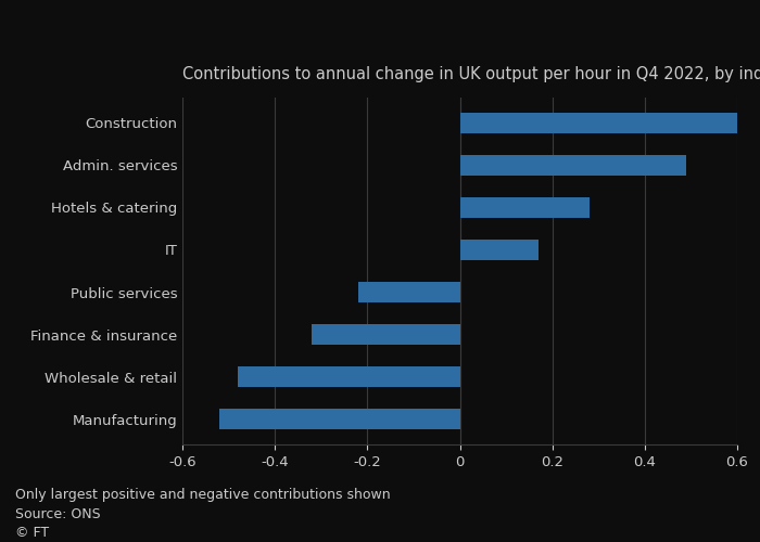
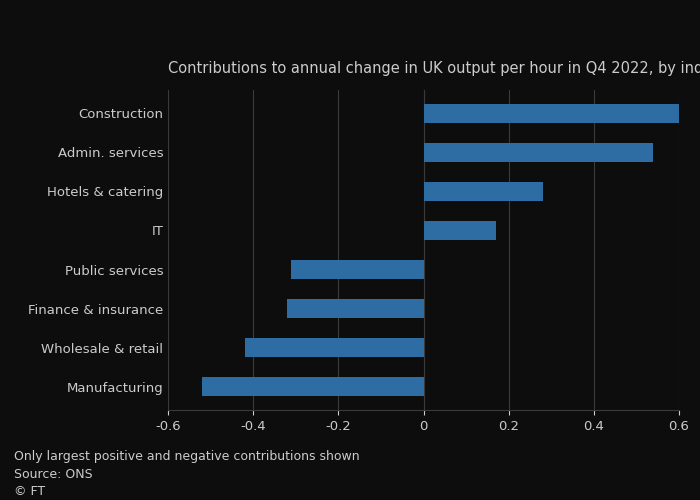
Admin. services: 0.49 -> 0.54
Public services: -0.22 -> -0.31
Wholesale & retail: -0.48 -> -0.42
